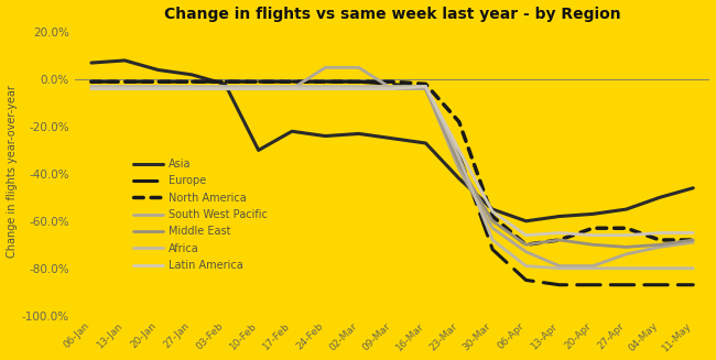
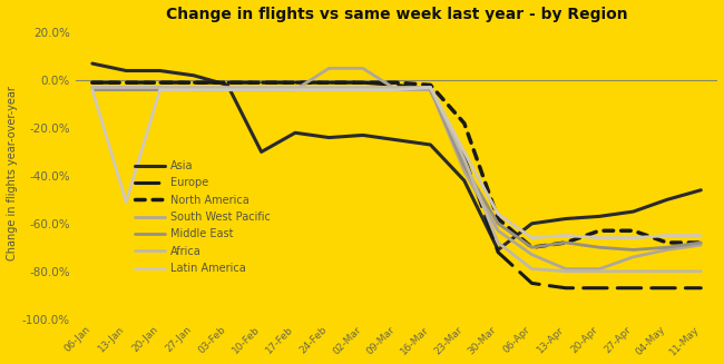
Asia/13-Jan: 8% -> 4%
Latin America/13-Jan: -4% -> -51%
Asia/30-Mar: -55% -> -71%
